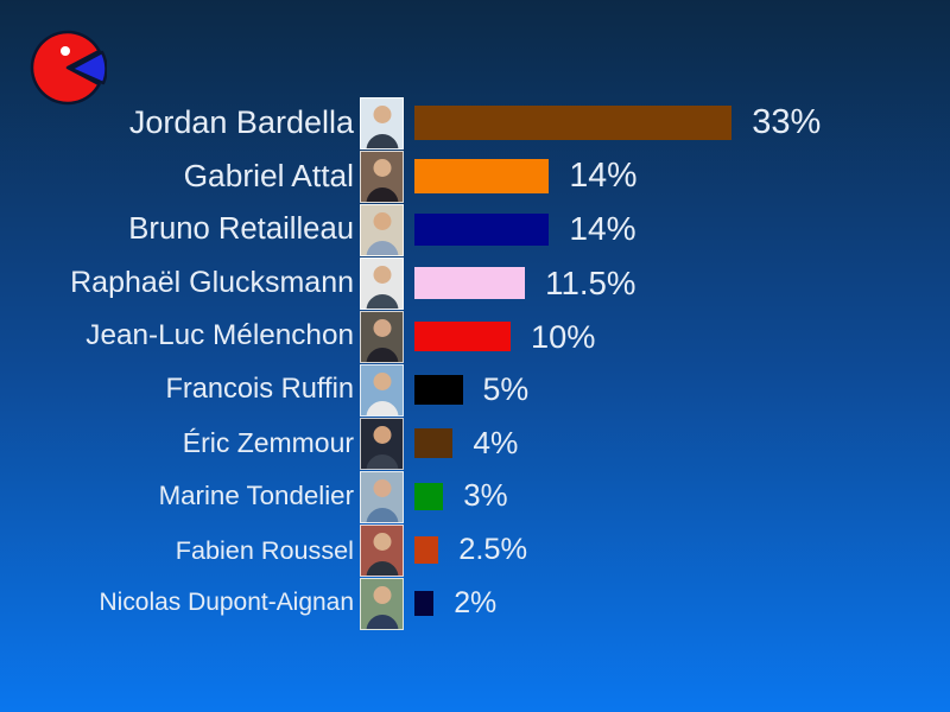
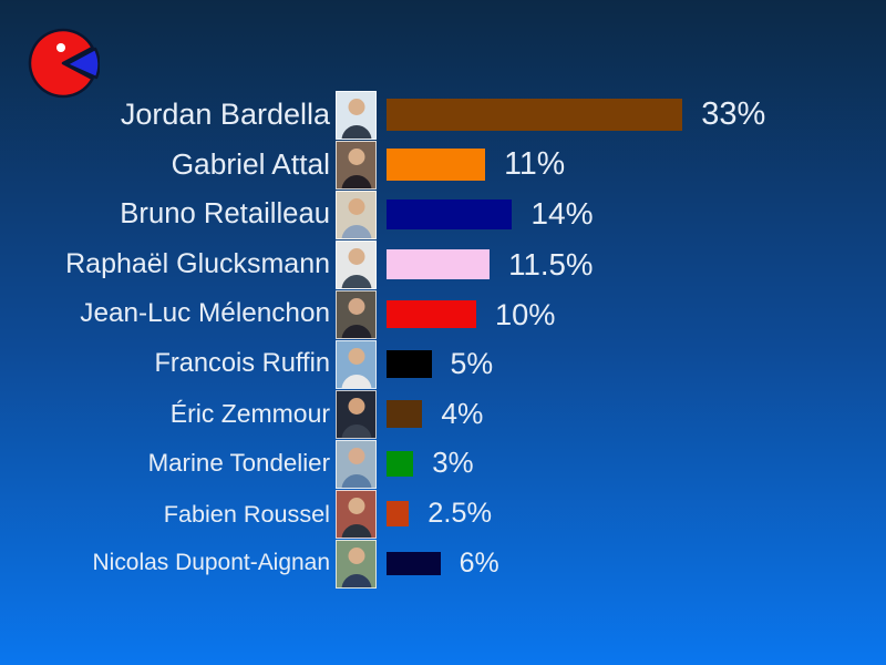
Gabriel Attal: 14% -> 11%
Nicolas Dupont-Aignan: 2% -> 6%
